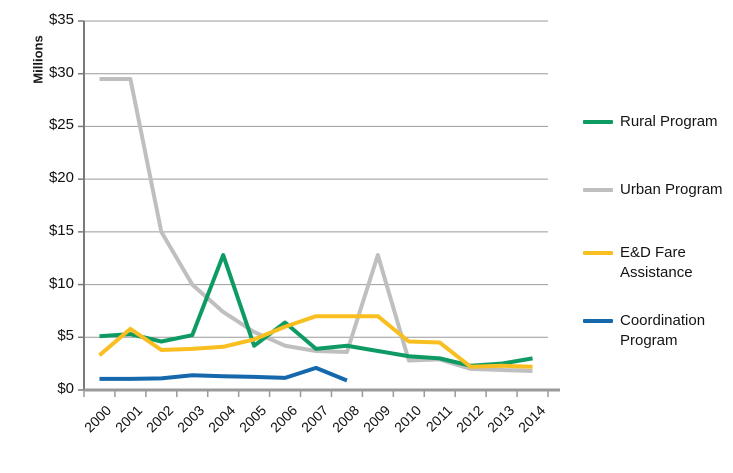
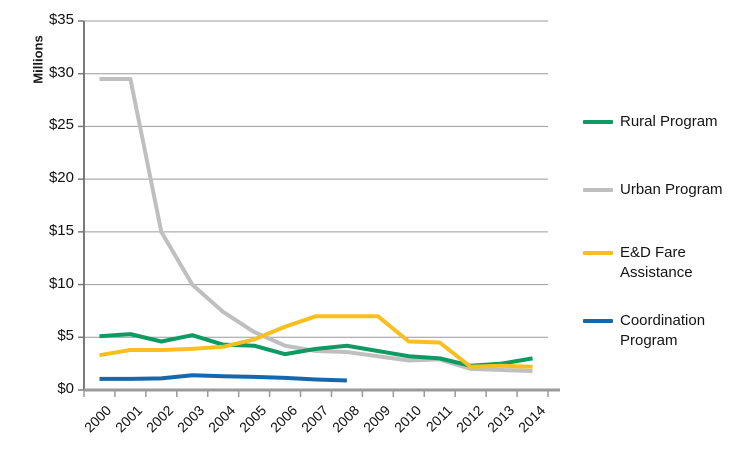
E&D Fare Assistance/2001: $5.8 -> $3.8
Rural Program/2004: $12.8 -> $4.3
Rural Program/2006: $6.4 -> $3.4
Coordination Program/2007: $2.1 -> $1.0
Urban Program/2009: $12.8 -> $3.2
